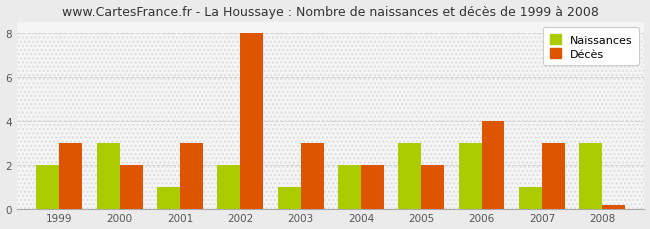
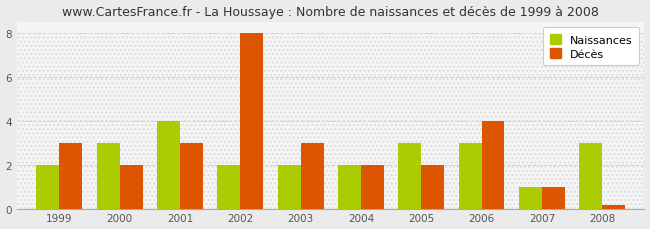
Naissances/2001: 1 -> 4
Naissances/2003: 1 -> 2
Décès/2007: 3.00 -> 1.00
